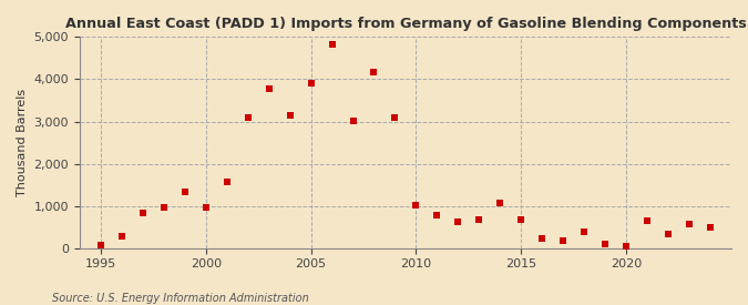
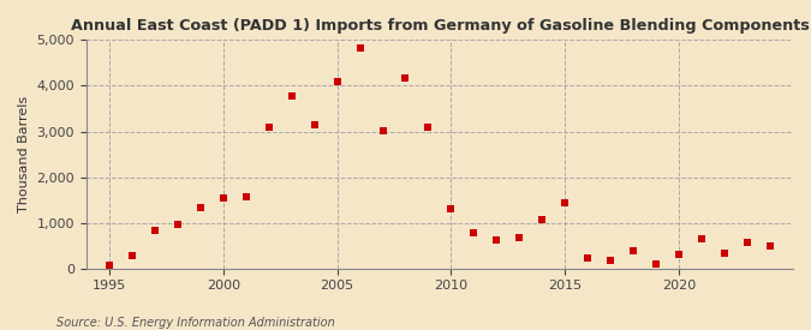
2000: 960 -> 1,550
2005: 3,900 -> 4,100
2010: 1,020 -> 1,300
2015: 680 -> 1,450
2020: 50 -> 300
